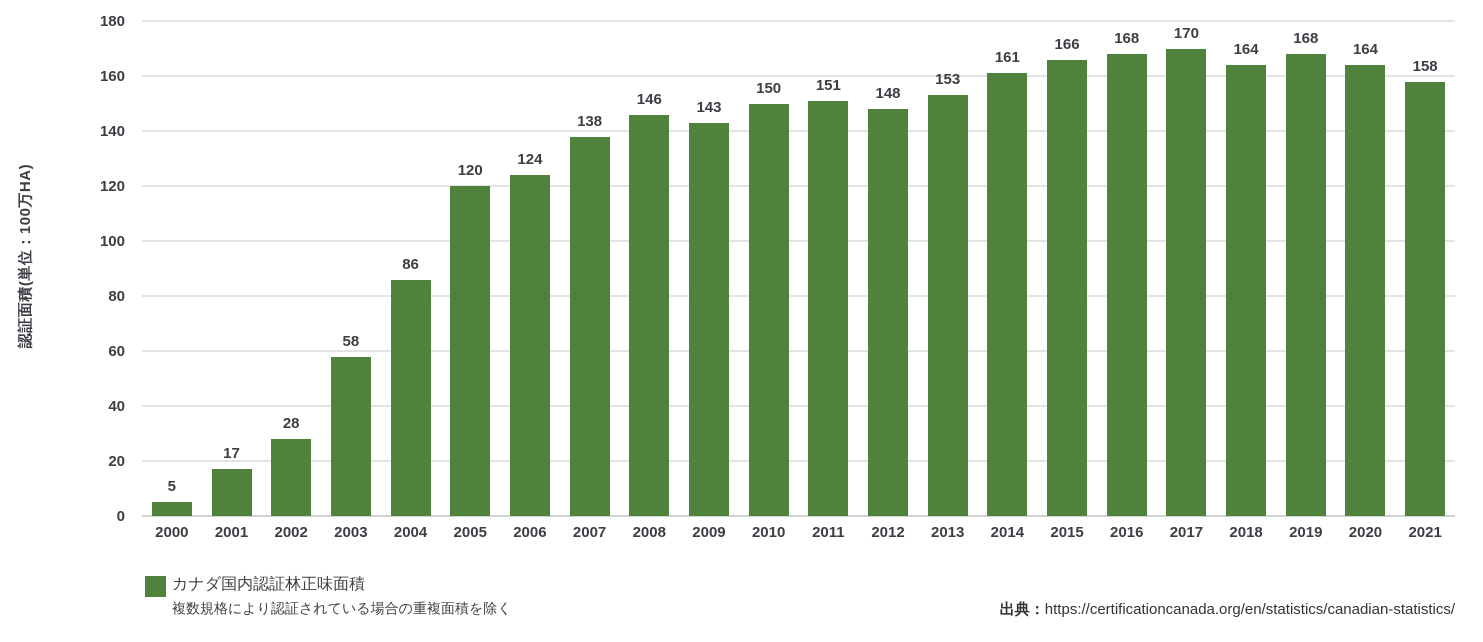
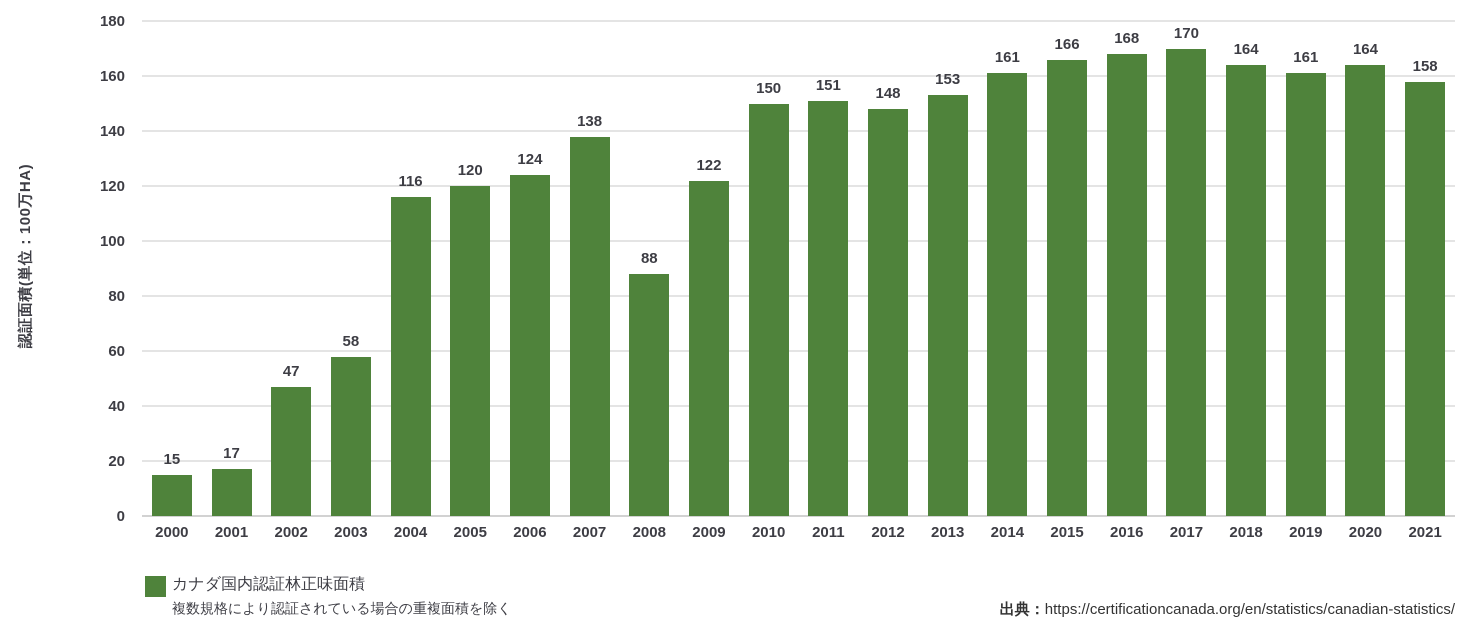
2000: 5 -> 15
2002: 28 -> 47
2004: 86 -> 116
2008: 146 -> 88
2009: 143 -> 122
2019: 168 -> 161
